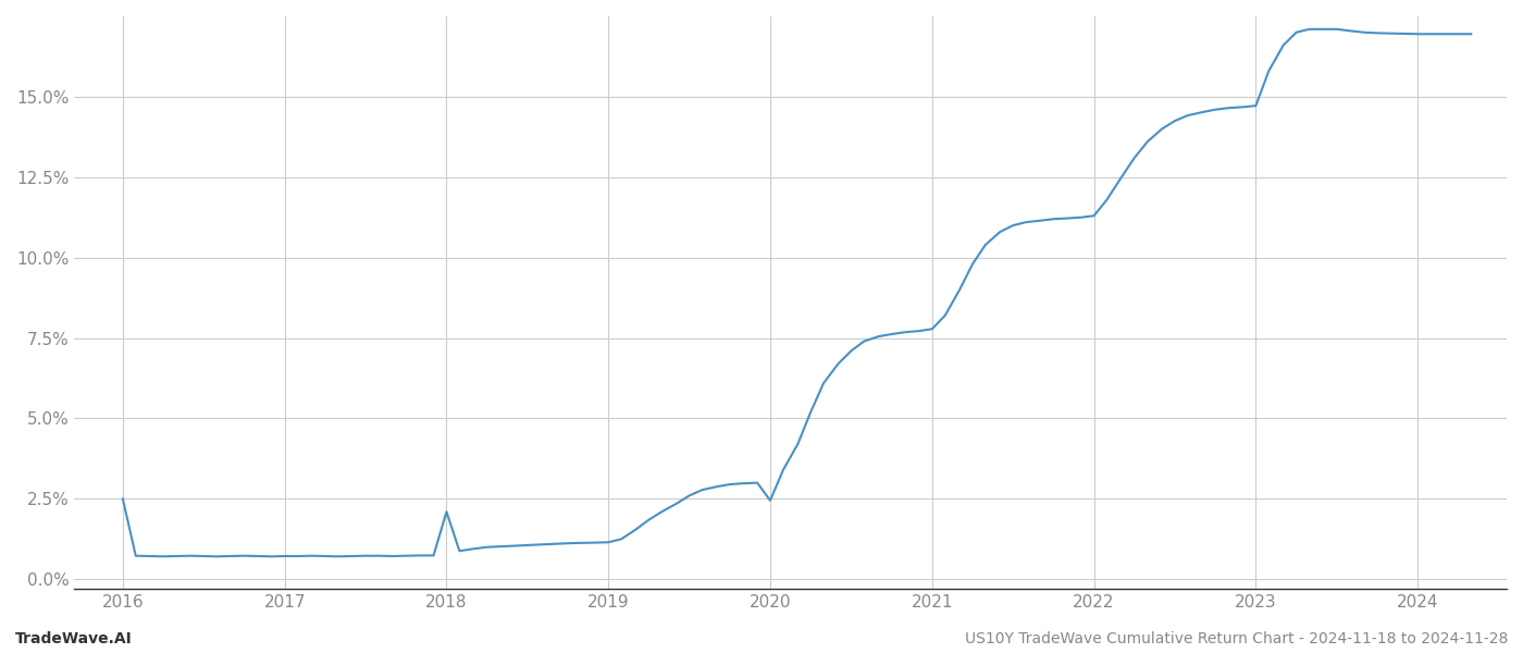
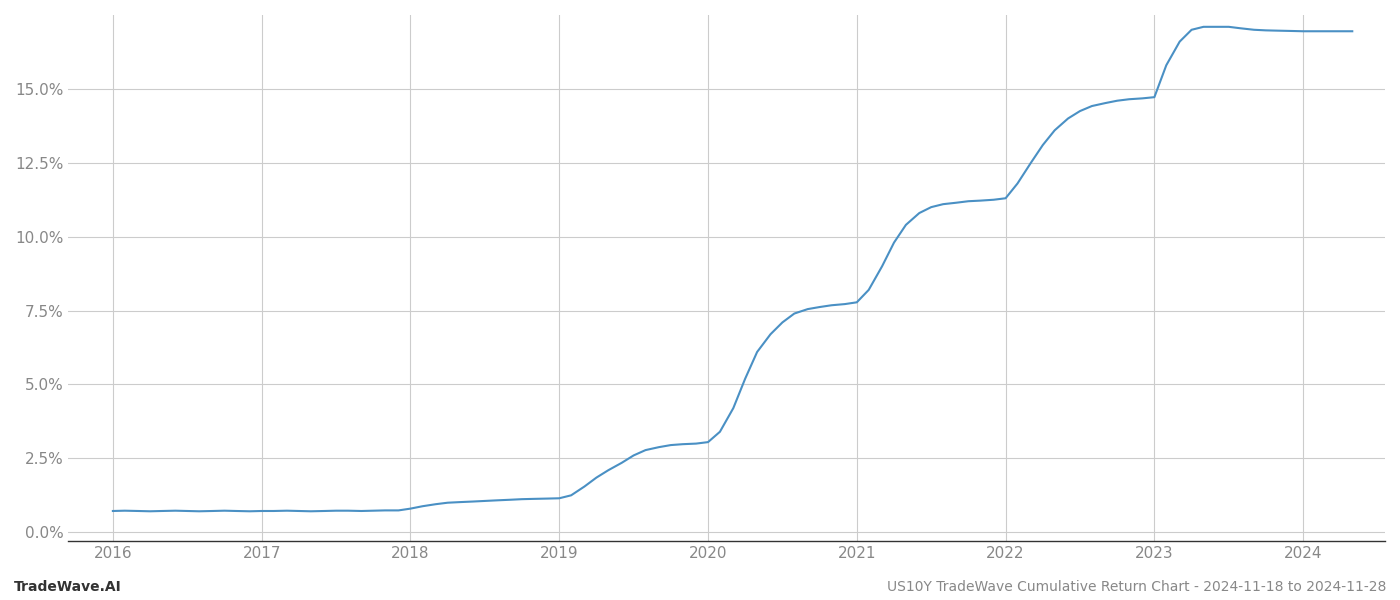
2016: 2.50% -> 0.72%
2018: 2.10% -> 0.80%
2020: 2.45% -> 3.05%
